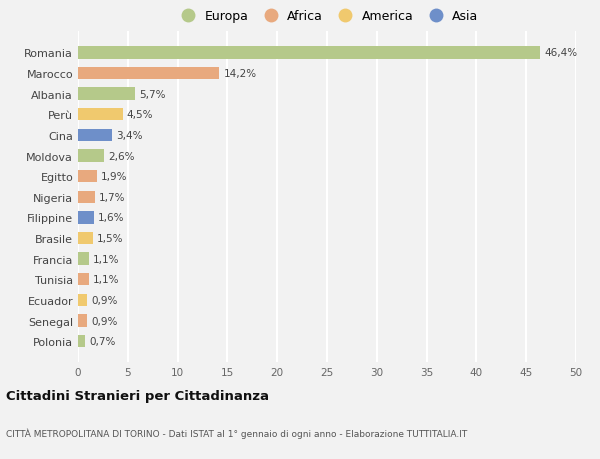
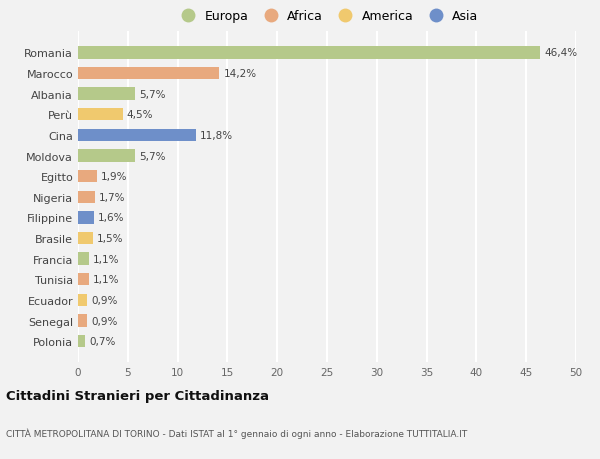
Cina: 3,4% -> 11,8%
Moldova: 2,6% -> 5,7%
